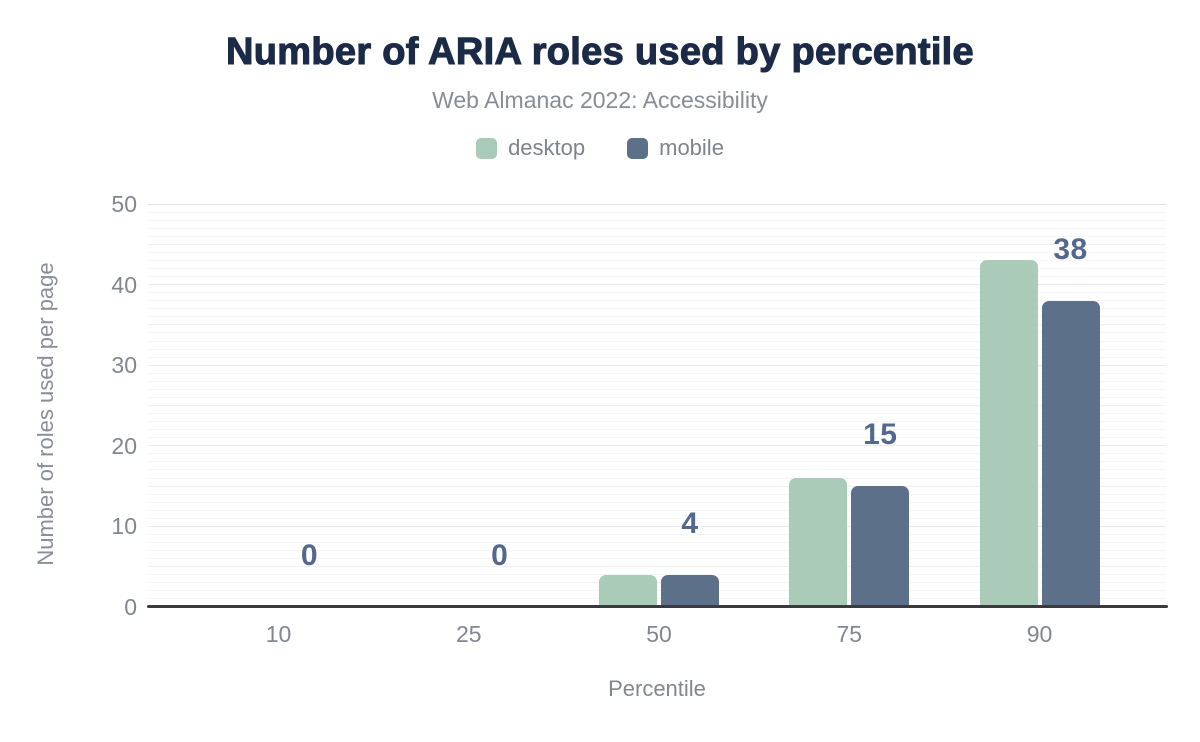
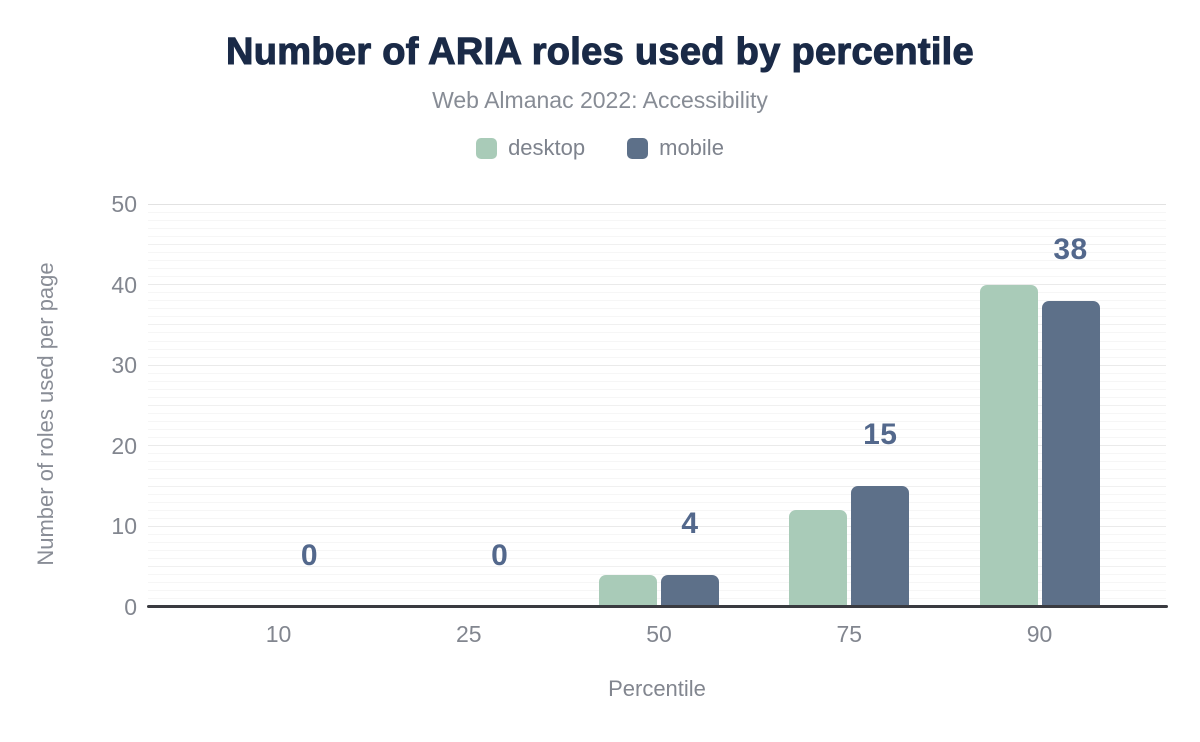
desktop/75: 16 -> 12
desktop/90: 43 -> 40
